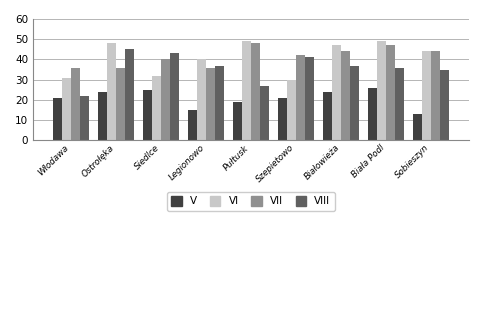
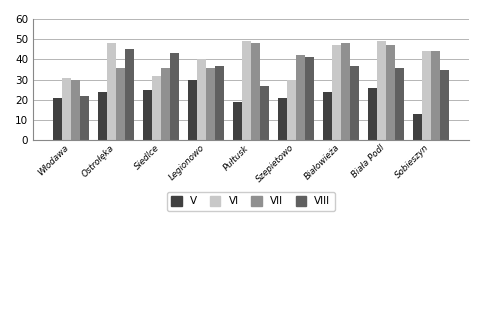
VII/Włodawa: 36 -> 30
VII/Siedlce: 40 -> 36
V/Legionowo: 15 -> 30
VII/Białowieża: 44 -> 48
